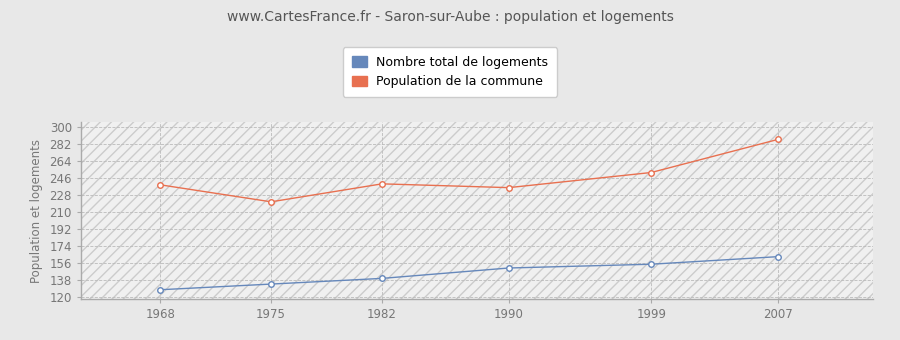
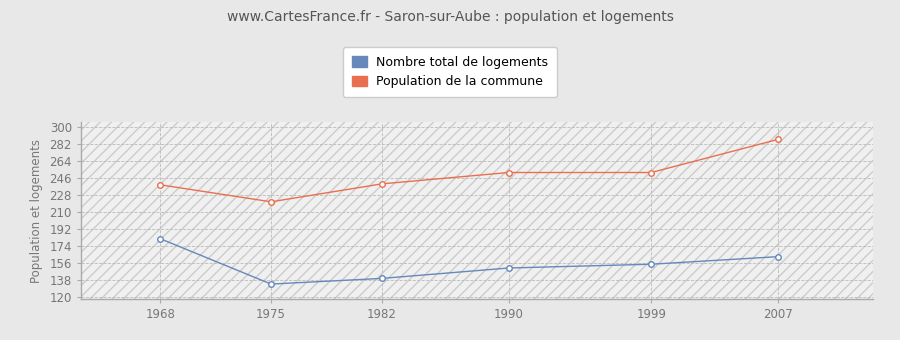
Nombre total de logements/1968: 128 -> 182
Population de la commune/1990: 236 -> 252
